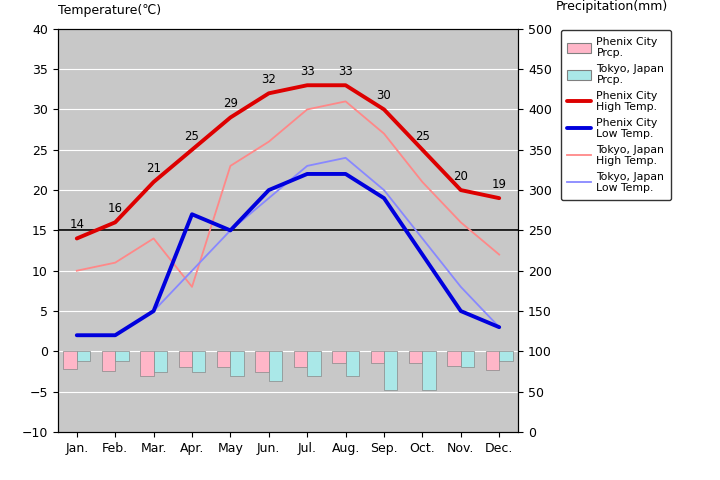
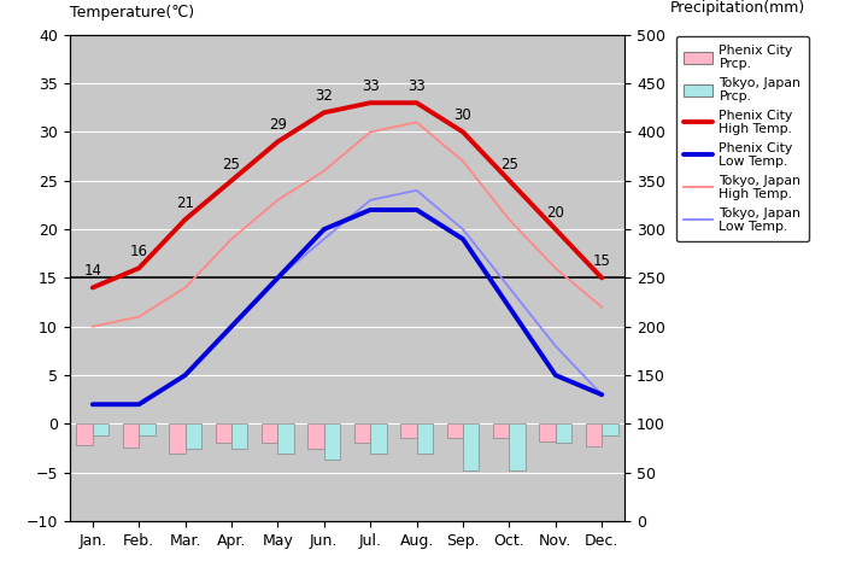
Phenix City Low Temp./Apr.: 17 -> 10
Tokyo, Japan High Temp./Apr.: 8 -> 19
Phenix City High Temp./Dec.: 19 -> 15
